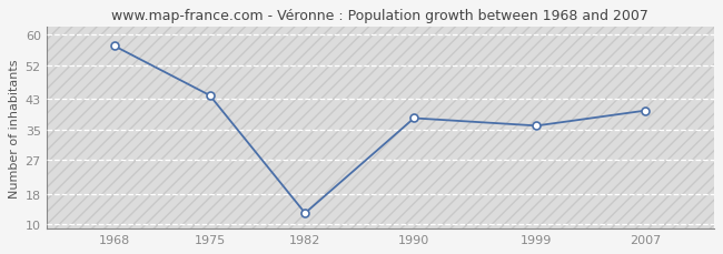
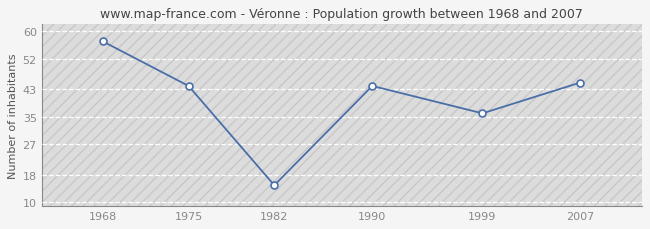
1982: 13 -> 15
1990: 38 -> 44
2007: 40 -> 45
